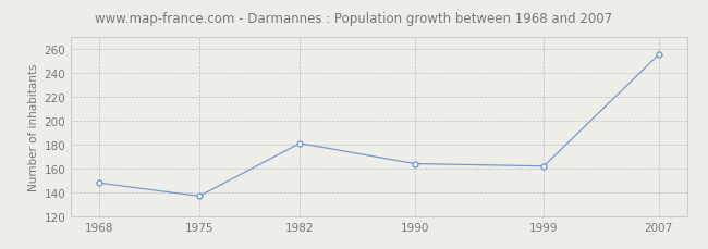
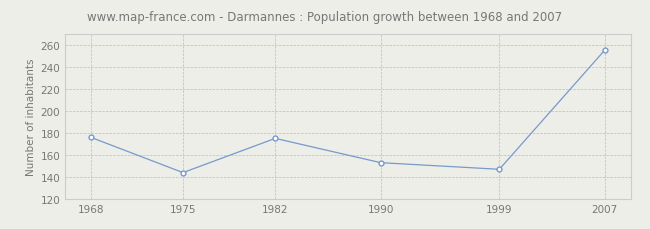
1968: 148 -> 176
1975: 137 -> 144
1982: 181 -> 175
1990: 164 -> 153
1999: 162 -> 147
